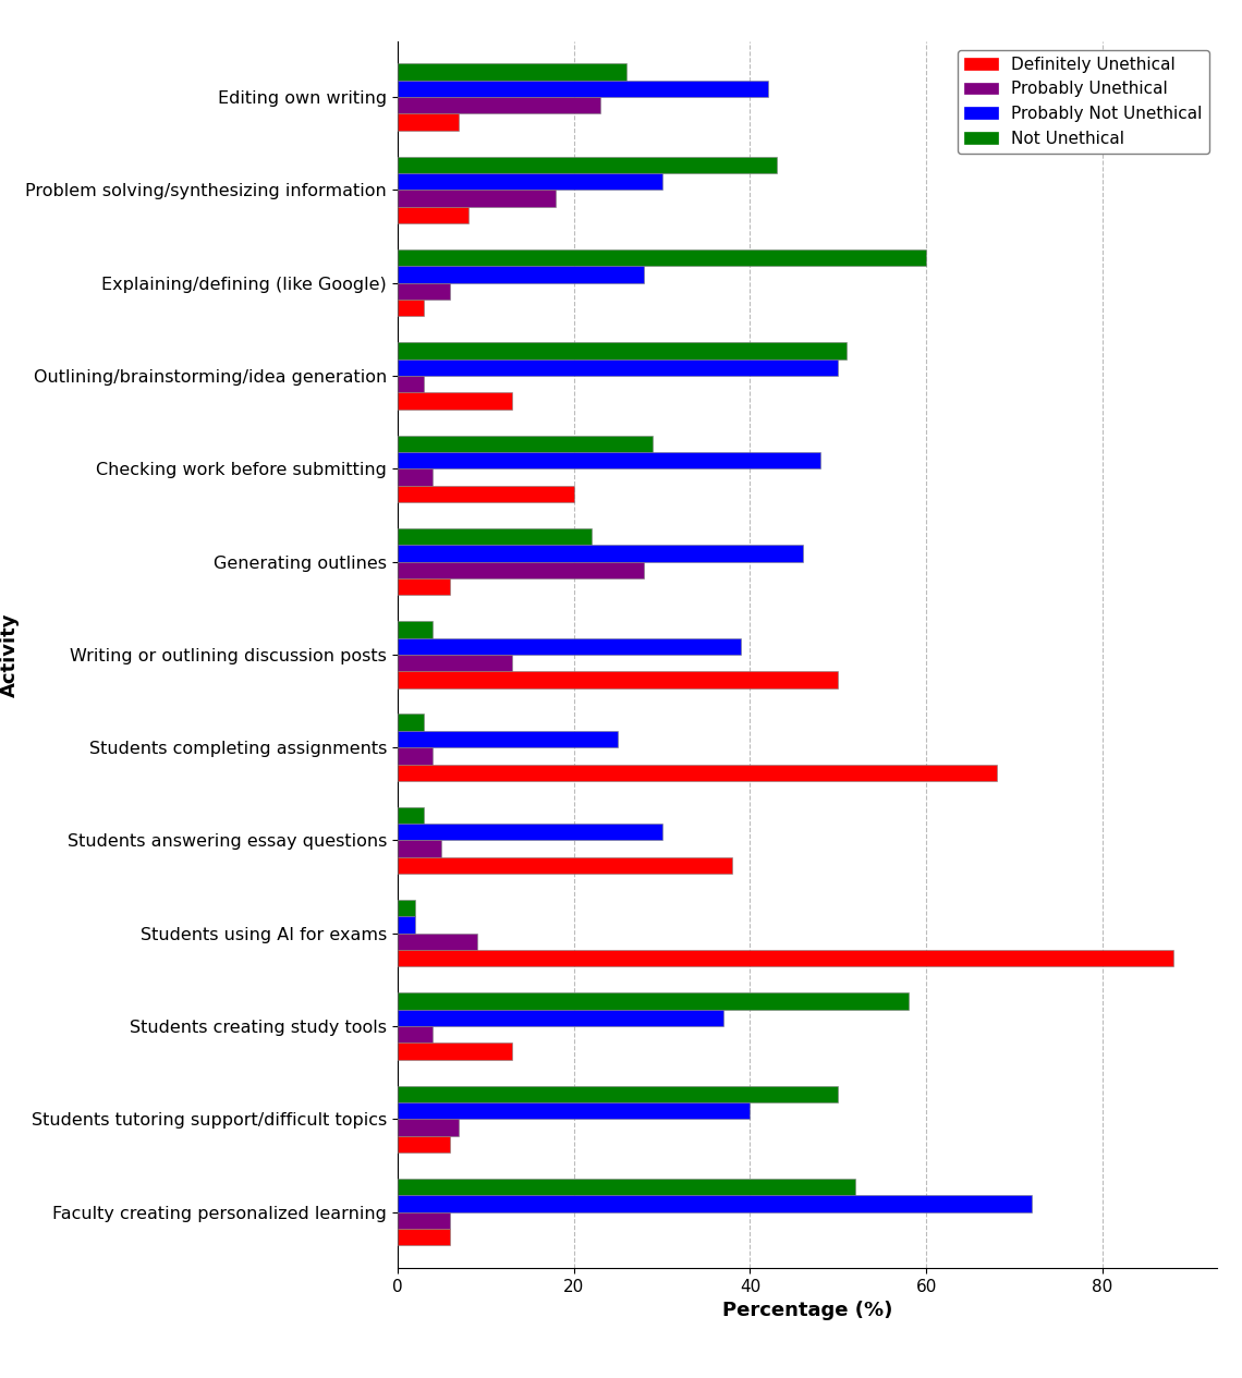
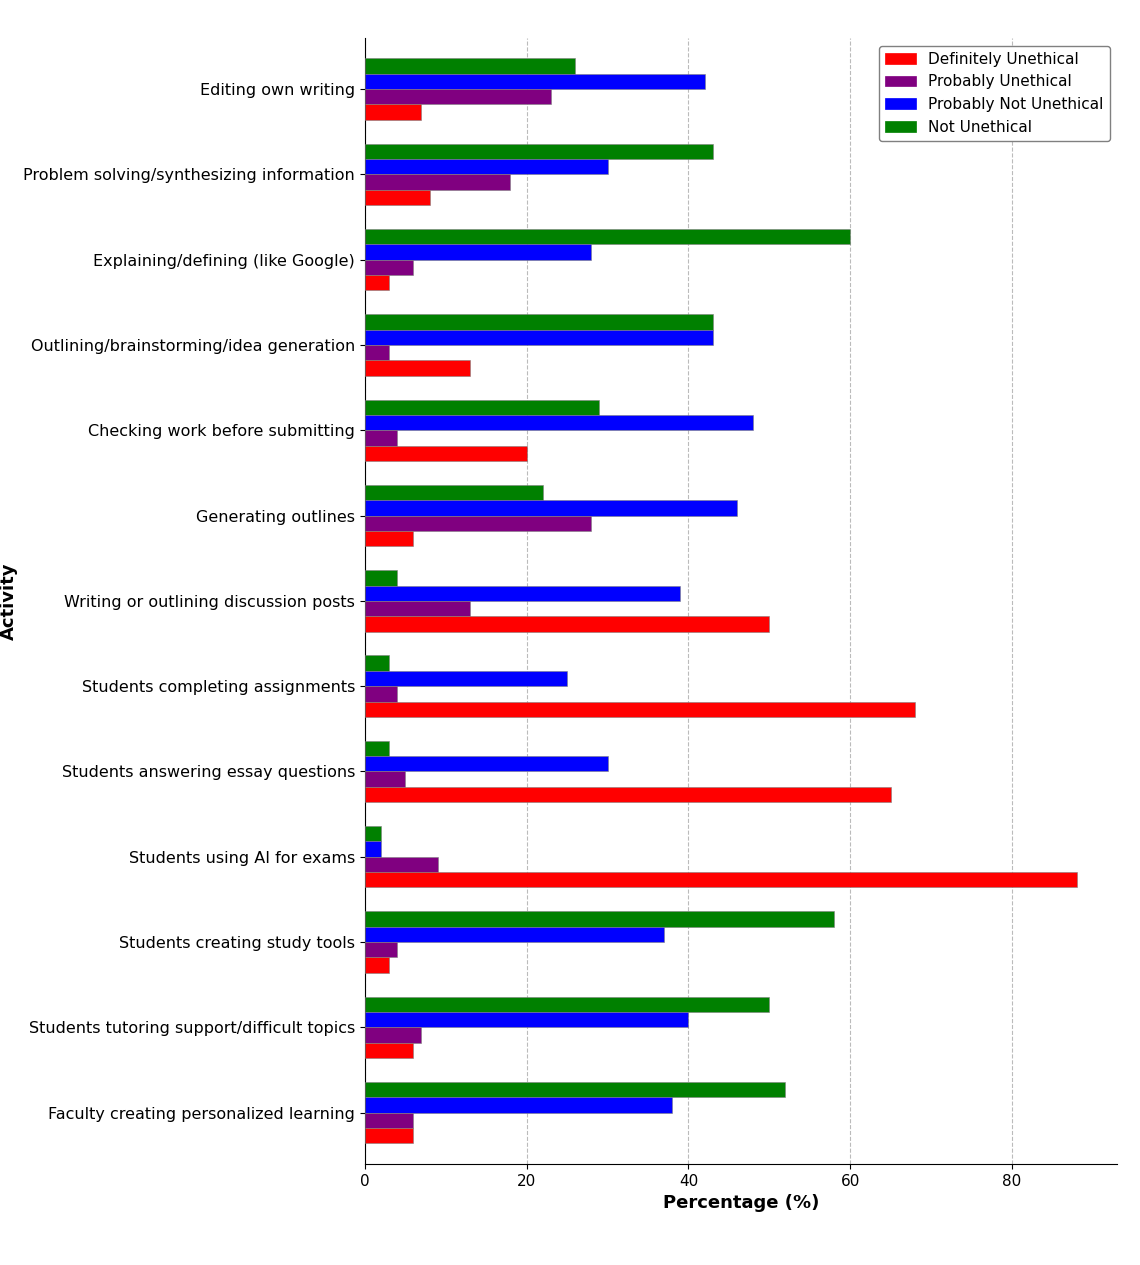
Not Unethical/Outlining/brainstorming/idea generation: 51 -> 43
Probably Not Unethical/Outlining/brainstorming/idea generation: 50 -> 43
Definitely Unethical/Students answering essay questions: 38 -> 65
Definitely Unethical/Students creating study tools: 13 -> 3
Probably Not Unethical/Faculty creating personalized learning: 72 -> 38
